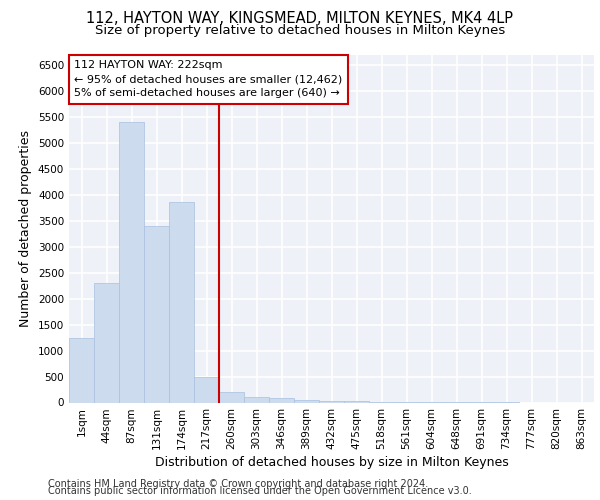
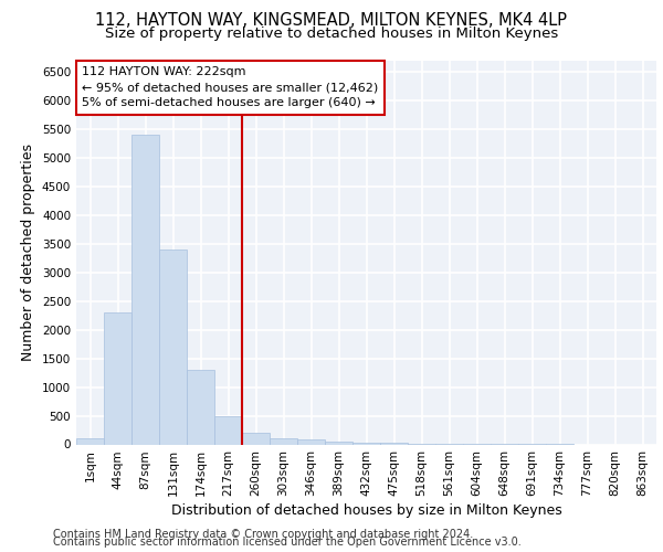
1sqm: 1240 -> 100
174sqm: 3860 -> 1300
